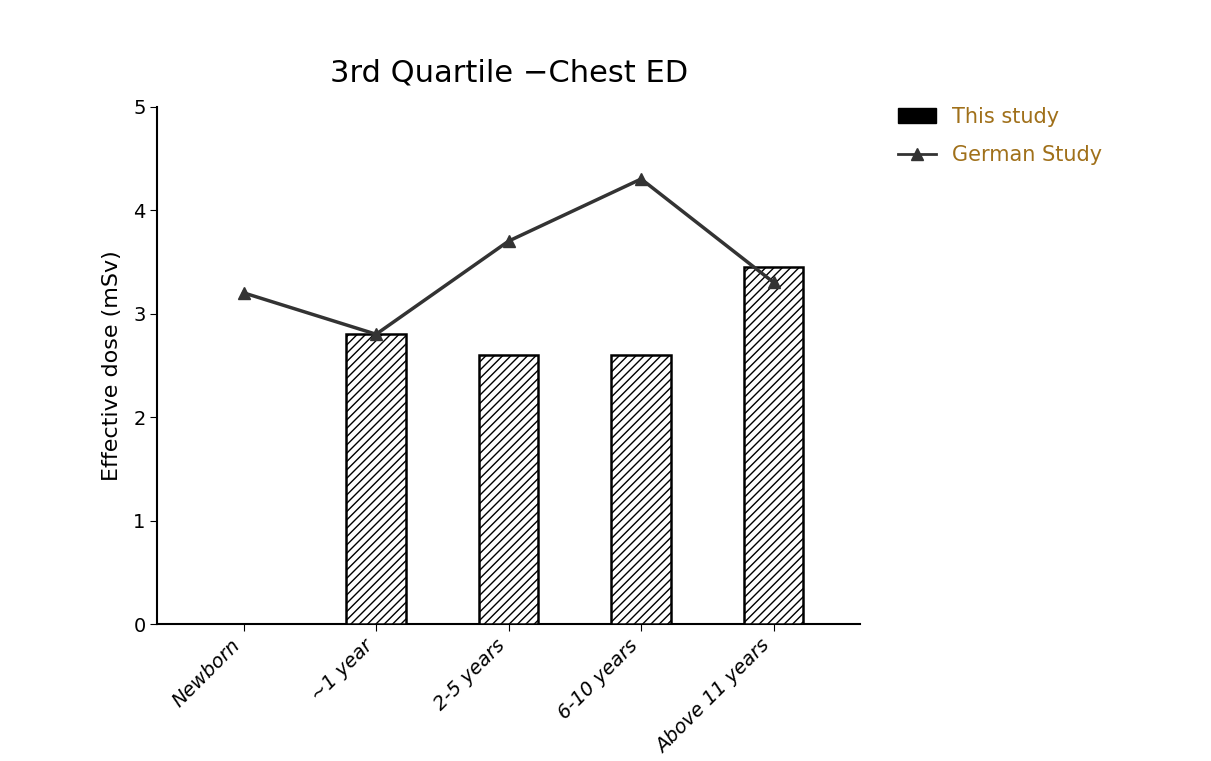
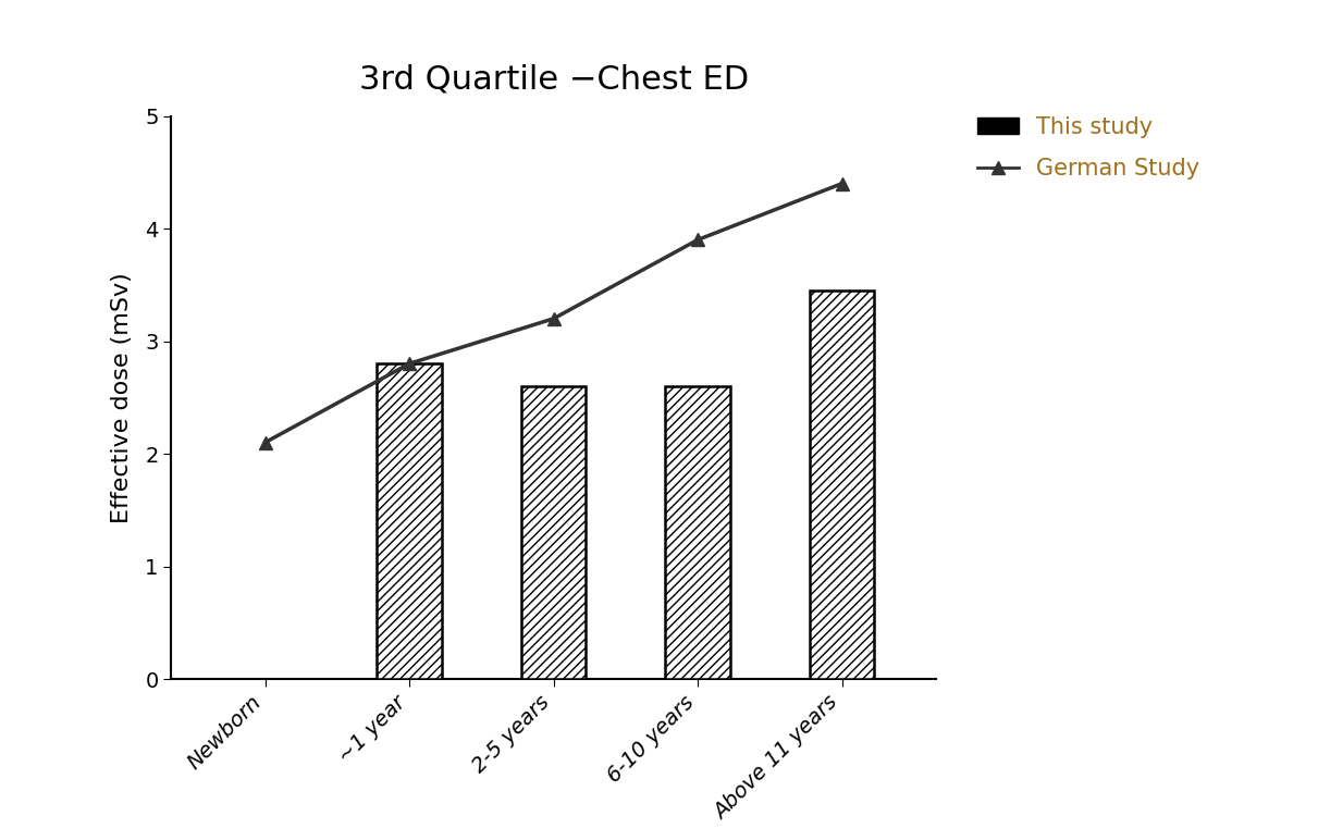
German Study/Newborn: 3.2 -> 2.1
German Study/2-5 years: 3.7 -> 3.2
German Study/6-10 years: 4.3 -> 3.9
German Study/Above 11 years: 3.3 -> 4.4
